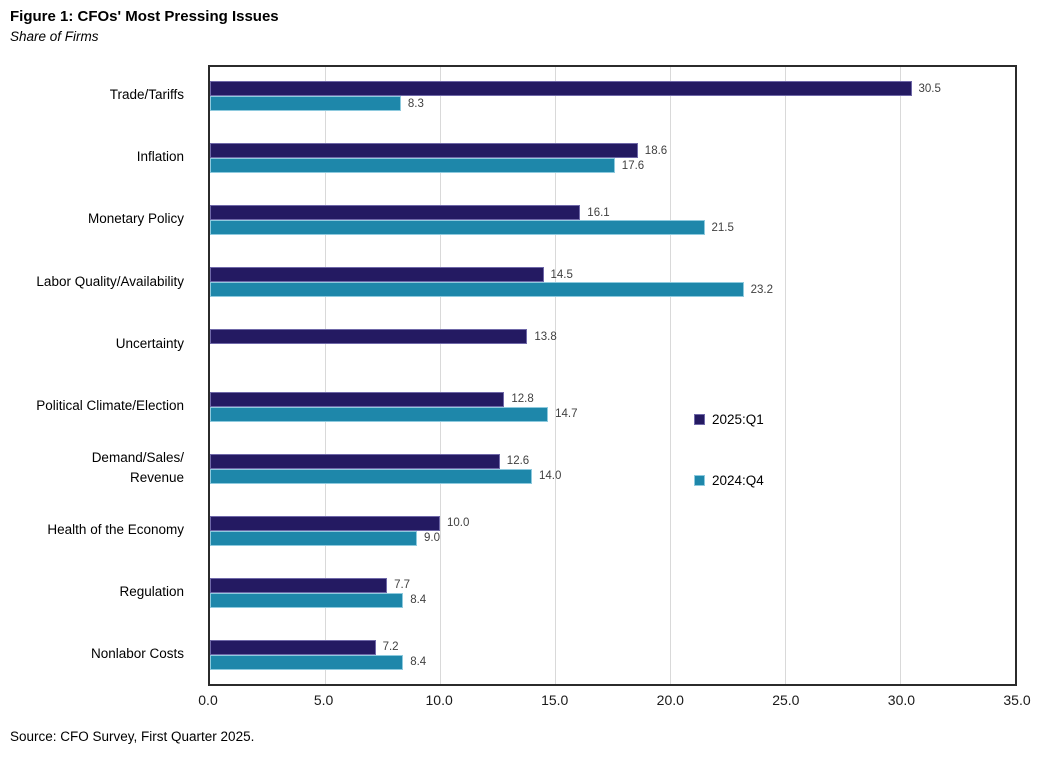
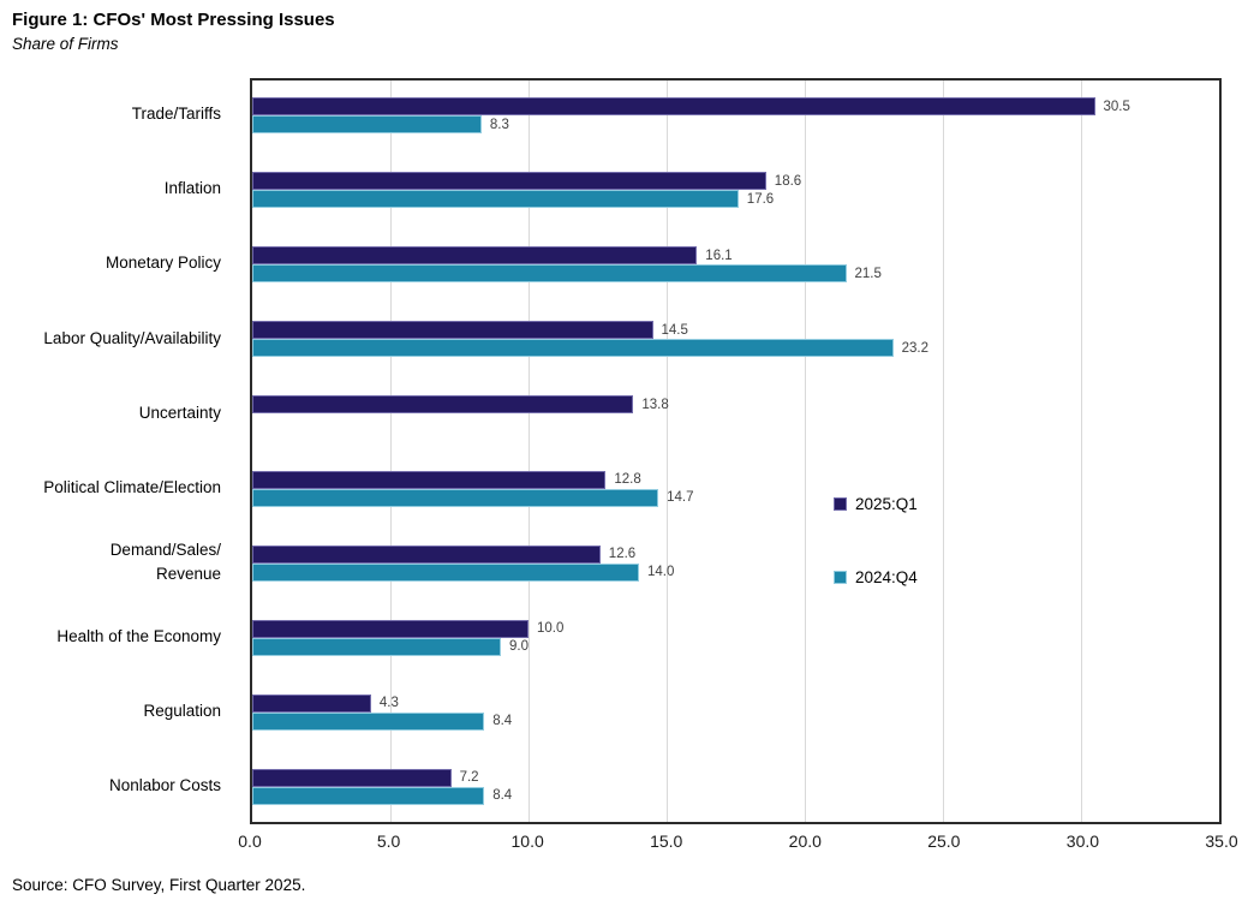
2025:Q1/Regulation: 7.7 -> 4.3
